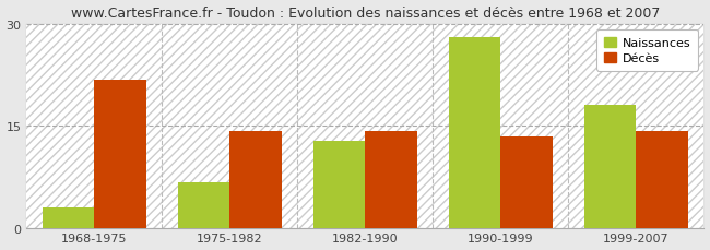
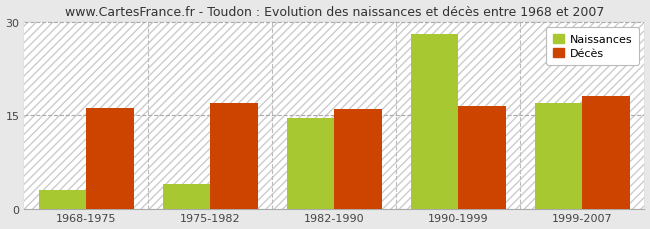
Décès/1968-1975: 21.8 -> 16.2
Naissances/1975-1982: 6.6 -> 4.0
Décès/1975-1982: 14.2 -> 17.0
Naissances/1982-1990: 12.8 -> 14.5
Décès/1982-1990: 14.2 -> 16.0
Décès/1990-1999: 13.4 -> 16.5
Naissances/1999-2007: 18.0 -> 17.0
Décès/1999-2007: 14.2 -> 18.0
